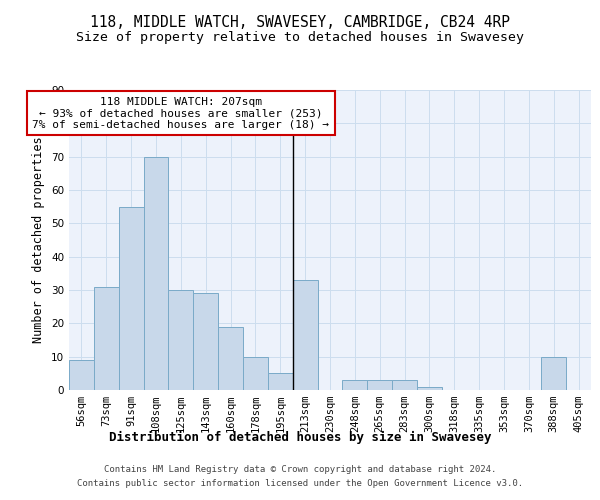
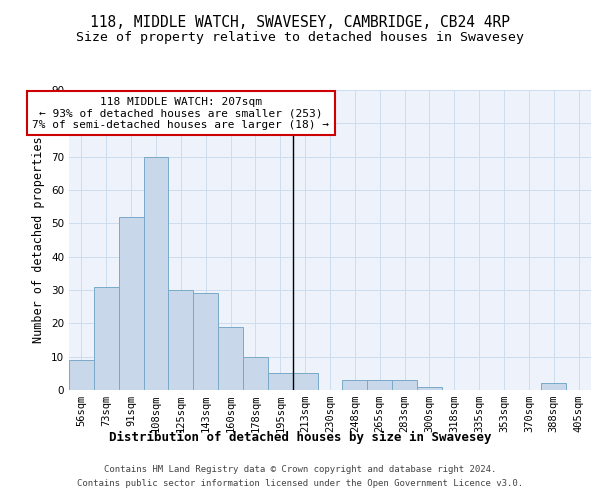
91sqm: 55 -> 52
213sqm: 33 -> 5
388sqm: 10 -> 2
